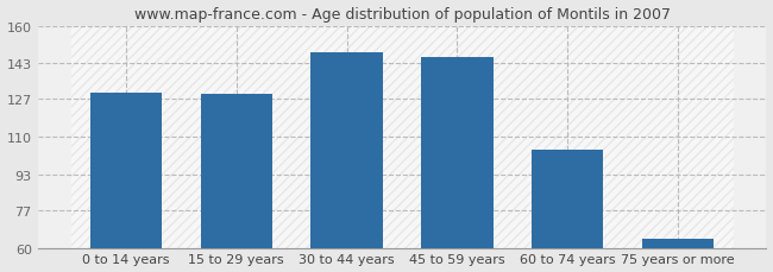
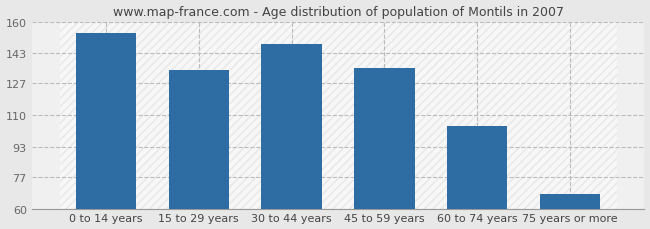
0 to 14 years: 130 -> 154
15 to 29 years: 129 -> 134
45 to 59 years: 146 -> 135
75 years or more: 64 -> 68
